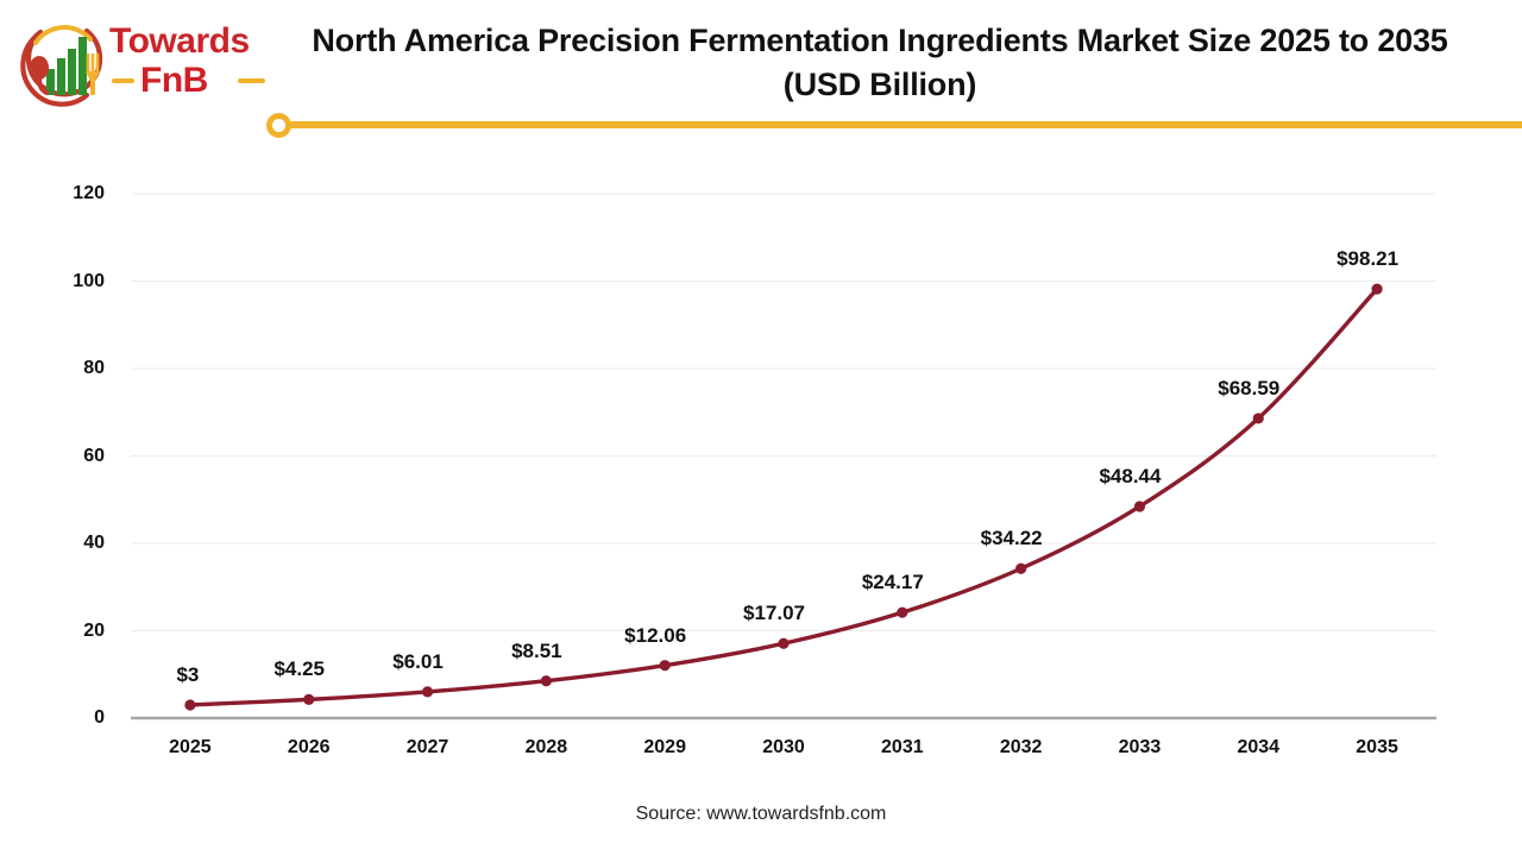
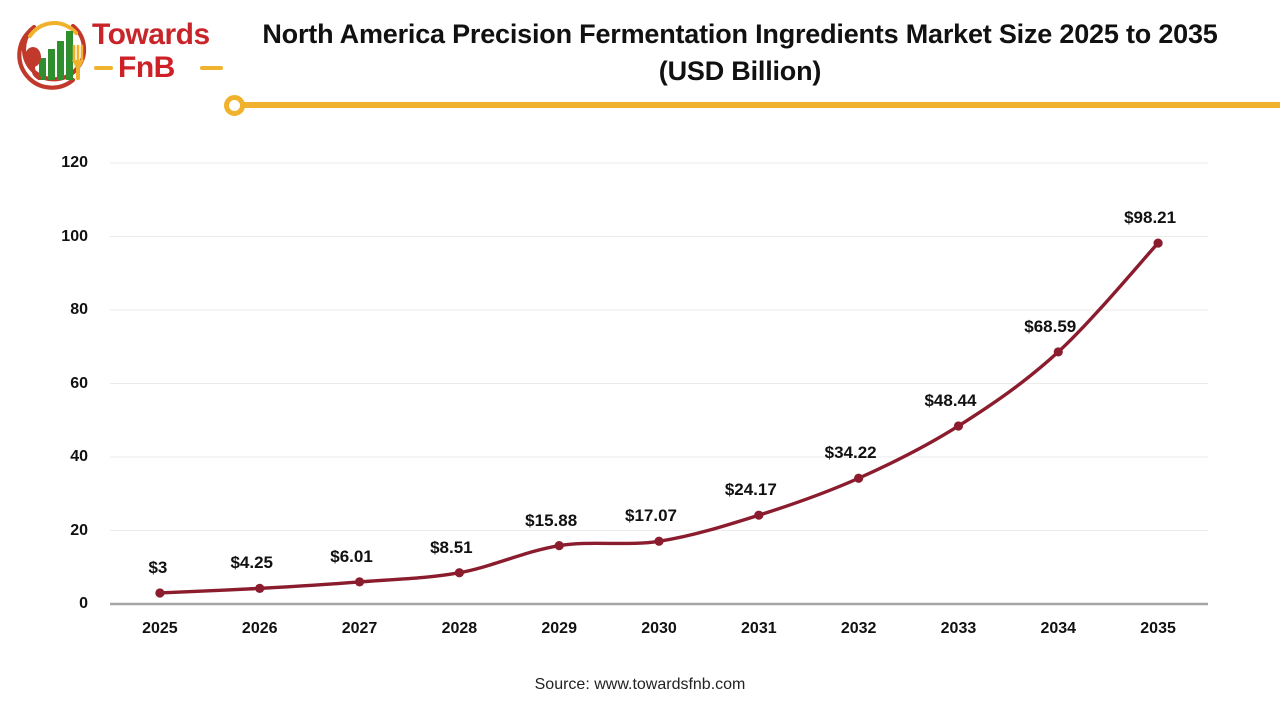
2029: $12.06 -> $15.88
